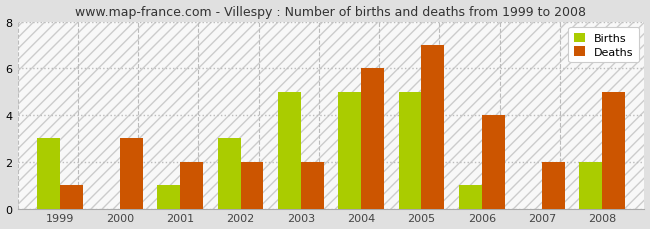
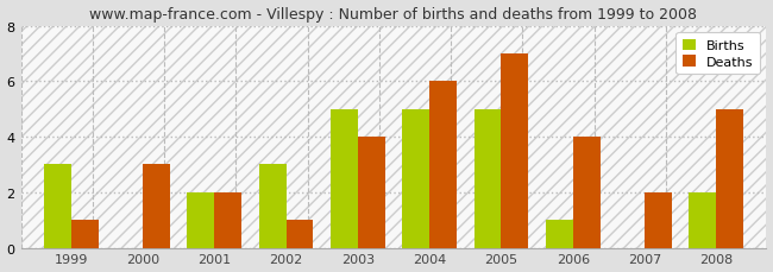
Births/2001: 1 -> 2
Deaths/2002: 2 -> 1
Deaths/2003: 2 -> 4
